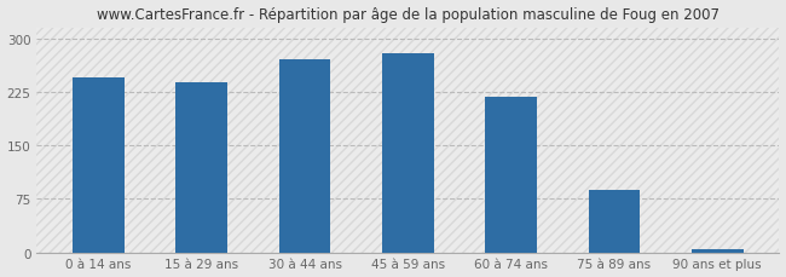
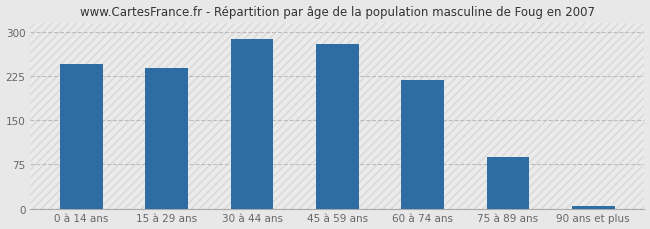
30 à 44 ans: 270 -> 288
